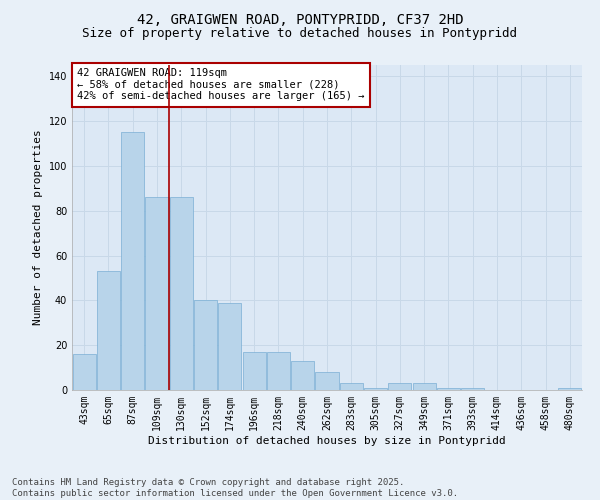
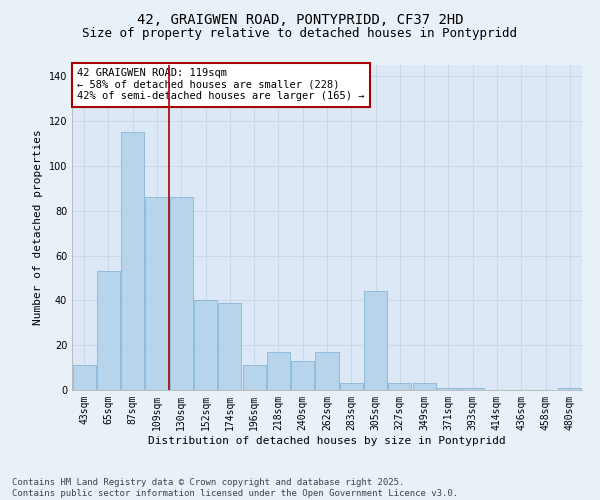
43sqm: 16 -> 11
196sqm: 17 -> 11
262sqm: 8 -> 17
305sqm: 1 -> 44
